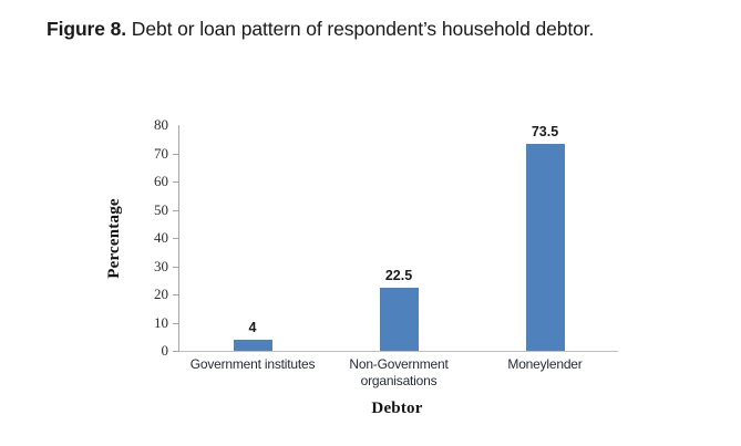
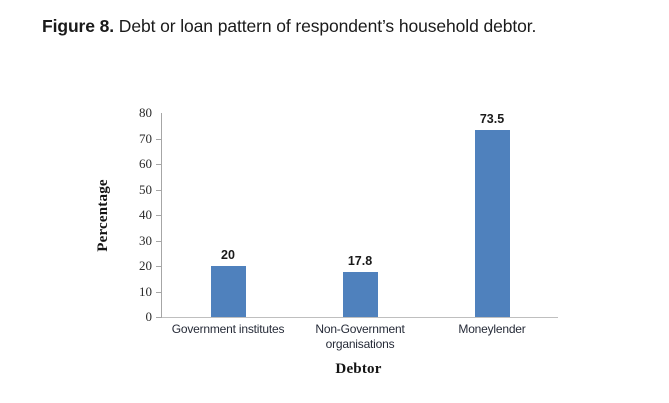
Government institutes: 4 -> 20
Non-Government organisations: 22.5 -> 17.8
